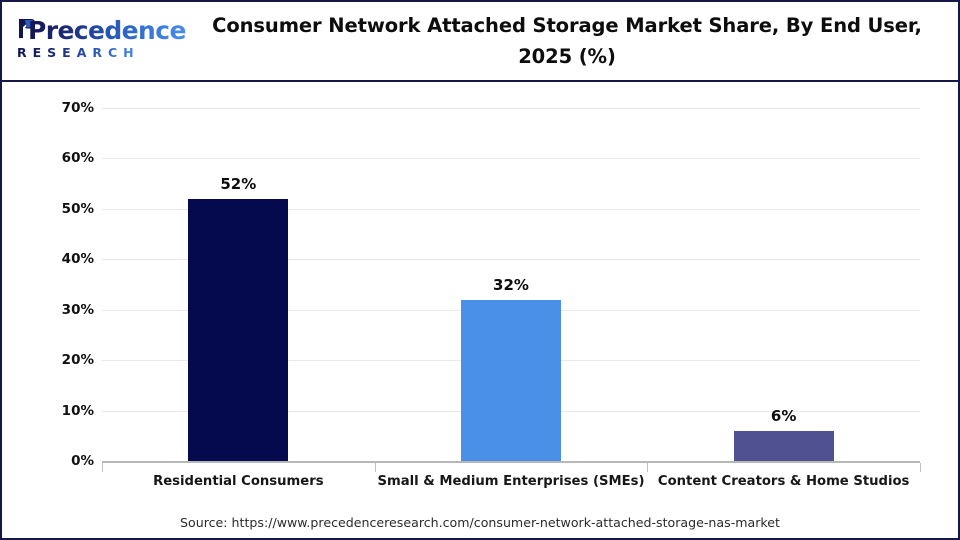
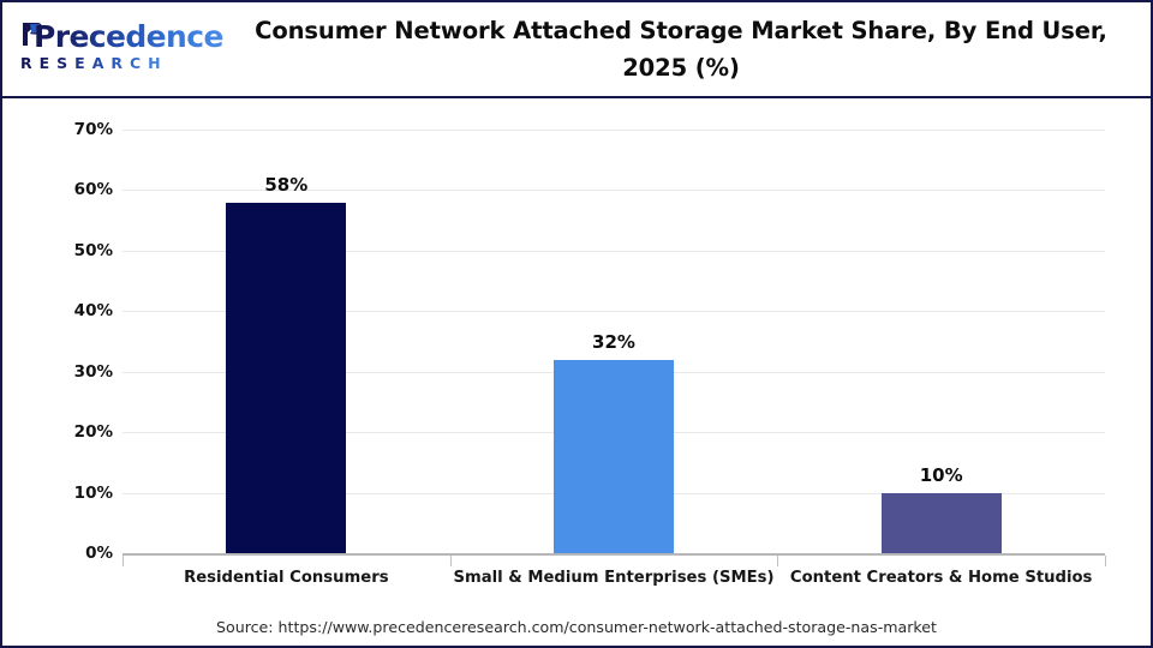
Residential Consumers: 52% -> 58%
Content Creators & Home Studios: 6% -> 10%
